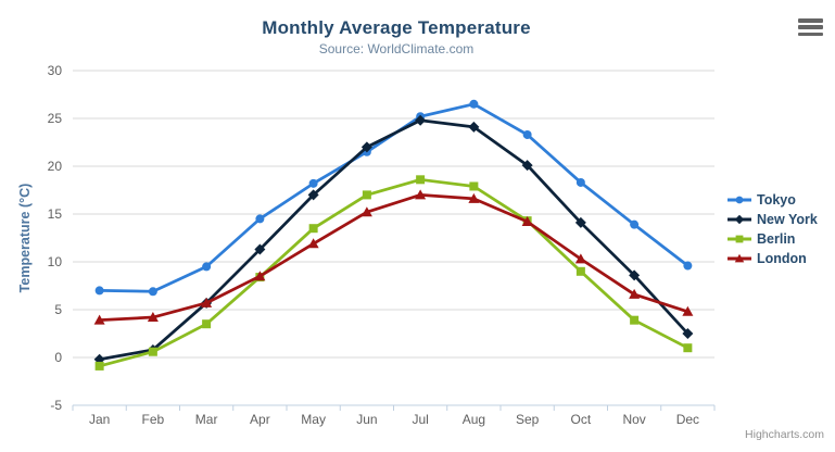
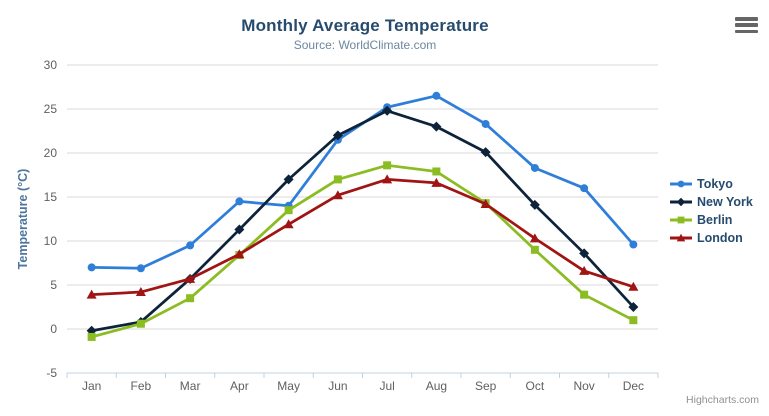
Tokyo/May: 18 -> 14
New York/Aug: 24 -> 23
Tokyo/Nov: 14 -> 16
